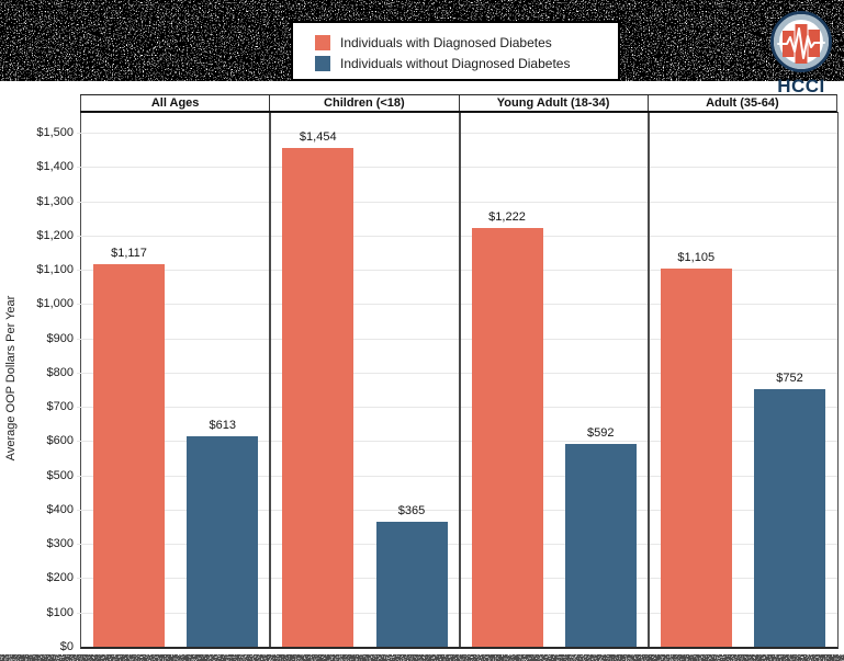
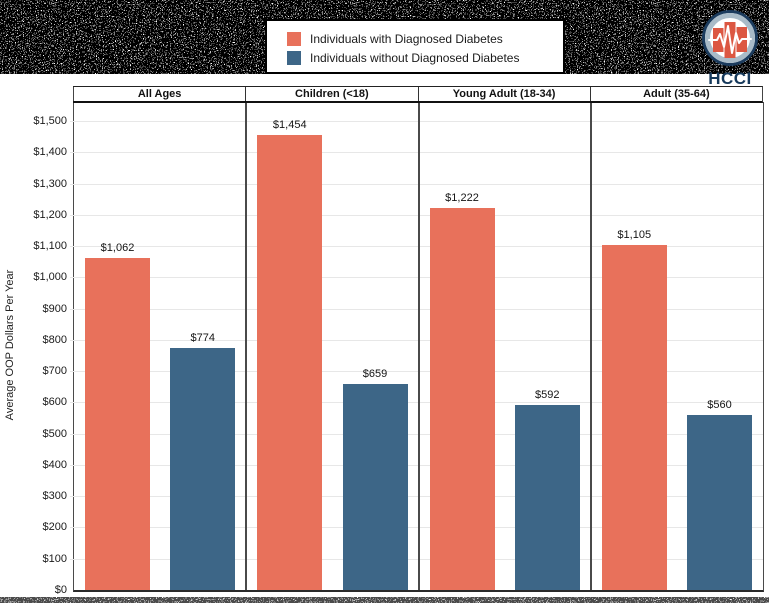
Individuals with Diagnosed Diabetes/All Ages: $1,117 -> $1,062
Individuals without Diagnosed Diabetes/All Ages: $613 -> $774
Individuals without Diagnosed Diabetes/Children (<18): $365 -> $659
Individuals without Diagnosed Diabetes/Adult (35-64): $752 -> $560
